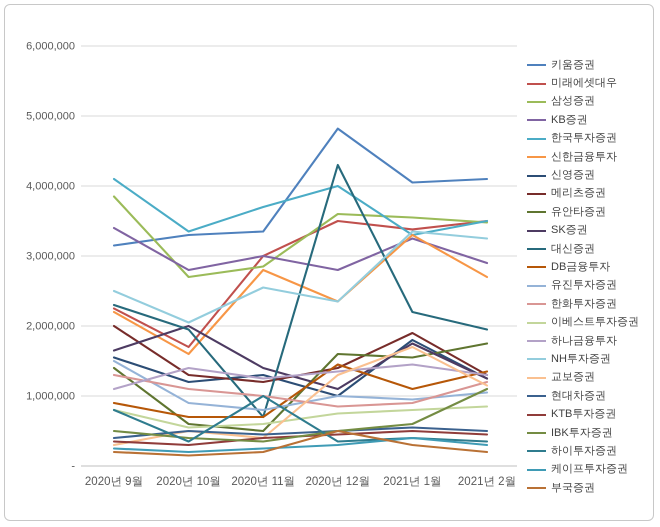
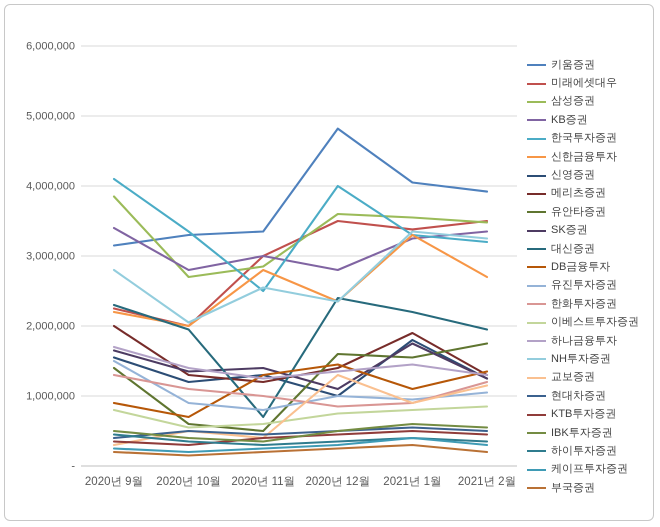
하나금융투자/2020년 9월: 1100000 -> 1700000
NH투자증권/2020년 9월: 2500000 -> 2800000
하이투자증권/2020년 9월: 800000 -> 400000
미래에셋대우/2020년 10월: 1700000 -> 2000000
신한금융투자/2020년 10월: 1600000 -> 2000000
SK증권/2020년 10월: 2000000 -> 1400000
한국투자증권/2020년 11월: 3700000 -> 2500000
DB금융투자/2020년 11월: 700000 -> 1300000
하이투자증권/2020년 11월: 1000000 -> 300000
대신증권/2020년 12월: 4300000 -> 2400000
부국증권/2020년 12월: 500000 -> 200000
교보증권/2021년 1월: 1700000 -> 900000
키움증권/2021년 2월: 4100000 -> 3900000
KB증권/2021년 2월: 2900000 -> 3400000
한국투자증권/2021년 2월: 3500000 -> 3200000
IBK투자증권/2021년 2월: 1100000 -> 600000
